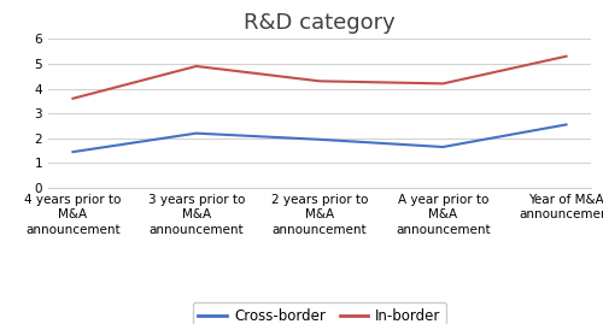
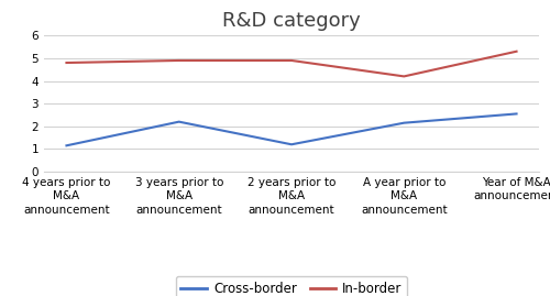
Cross-border/4 years prior to M&A announcement: 1.45 -> 1.15
In-border/4 years prior to M&A announcement: 3.6 -> 4.8
Cross-border/2 years prior to M&A announcement: 1.95 -> 1.20
In-border/2 years prior to M&A announcement: 4.3 -> 4.9
Cross-border/A year prior to M&A announcement: 1.65 -> 2.15
